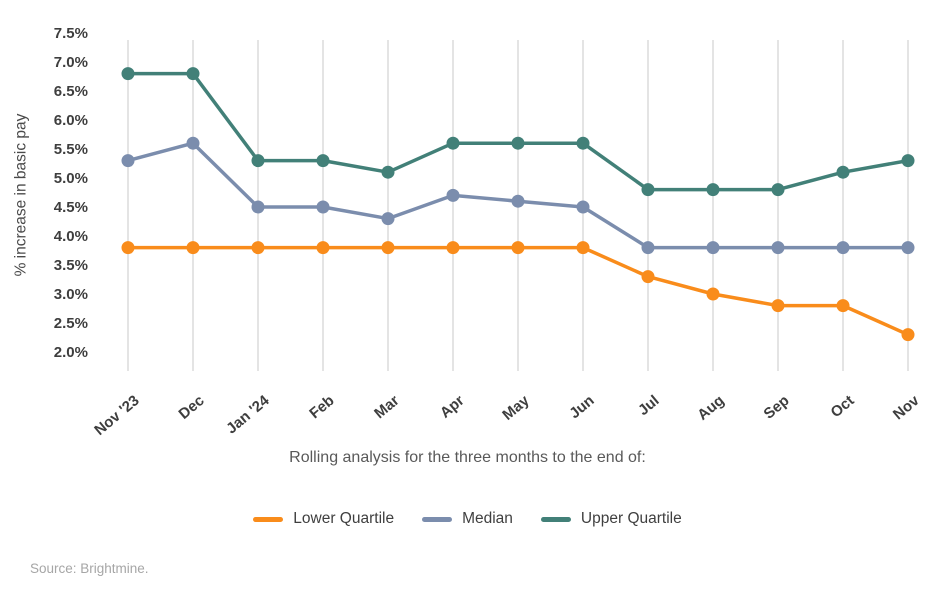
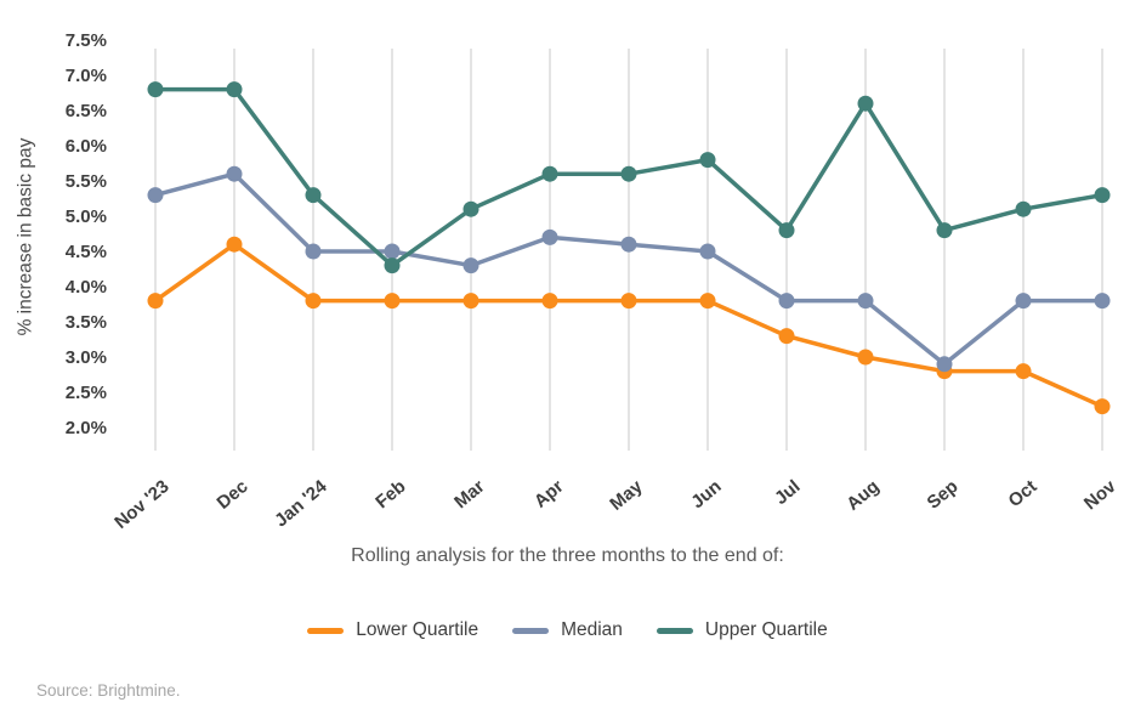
Lower Quartile/Dec: 3.8% -> 4.6%
Upper Quartile/Feb: 5.3% -> 4.3%
Upper Quartile/Jun: 5.6% -> 5.8%
Upper Quartile/Aug: 4.8% -> 6.6%
Median/Sep: 3.8% -> 2.9%
